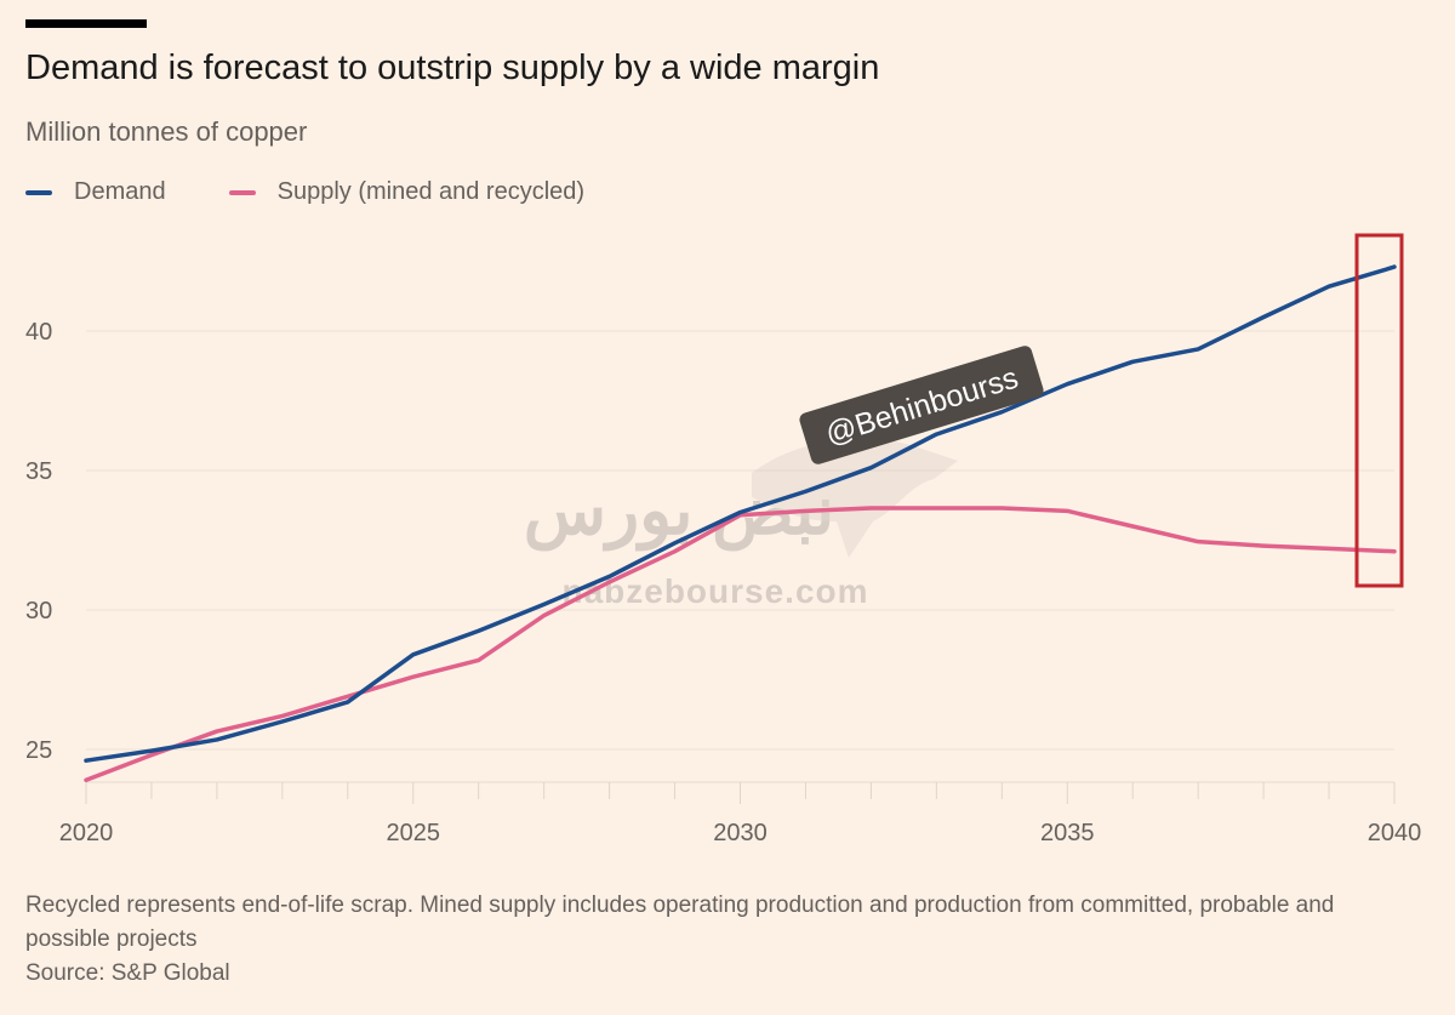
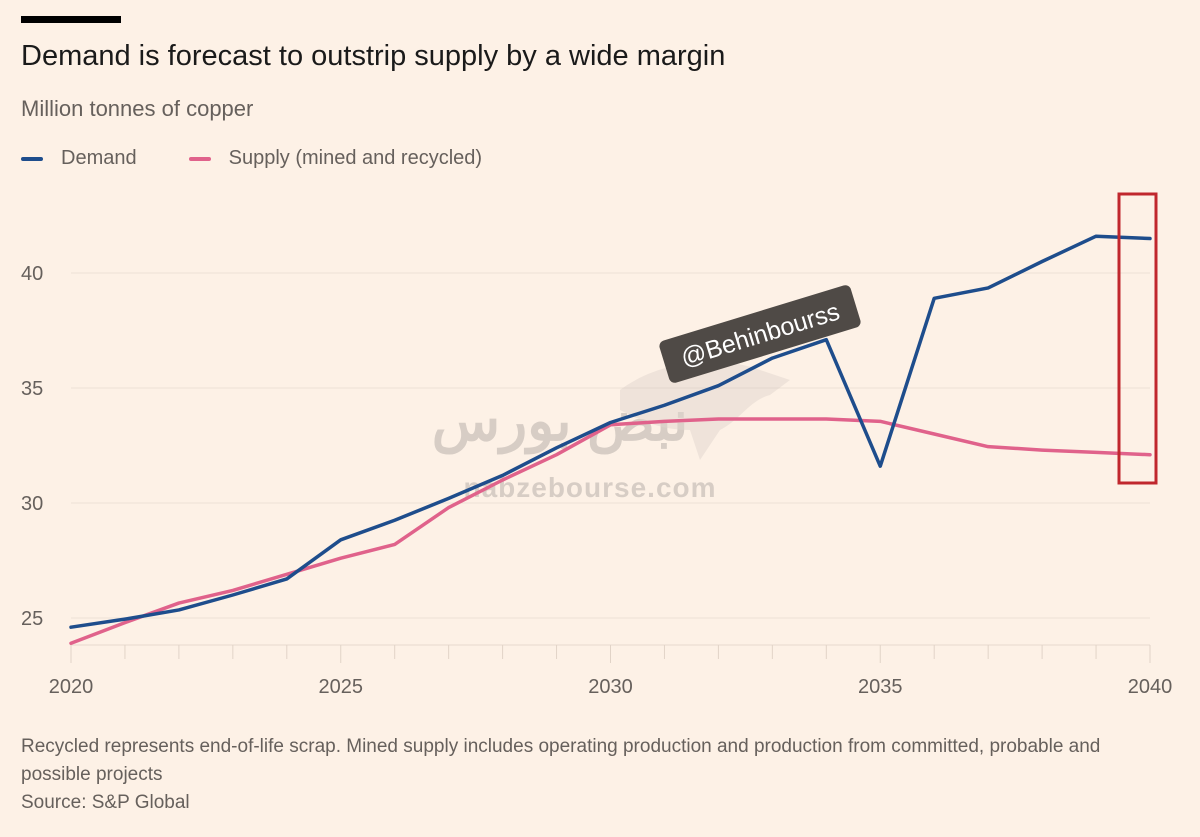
Demand/2035: 38.1 -> 31.6
Demand/2040: 42.3 -> 41.5
